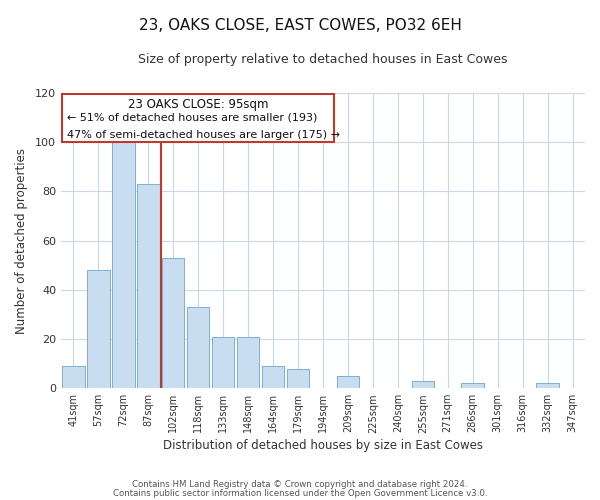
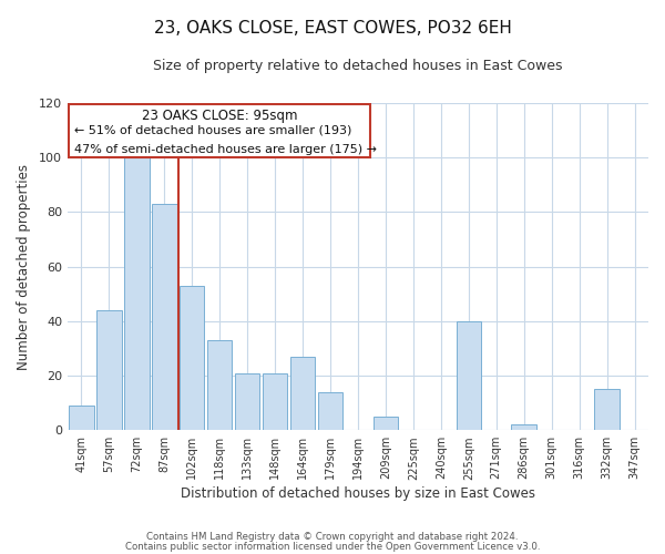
57sqm: 48 -> 44
164sqm: 9 -> 27
179sqm: 8 -> 14
255sqm: 3 -> 40
332sqm: 2 -> 15
